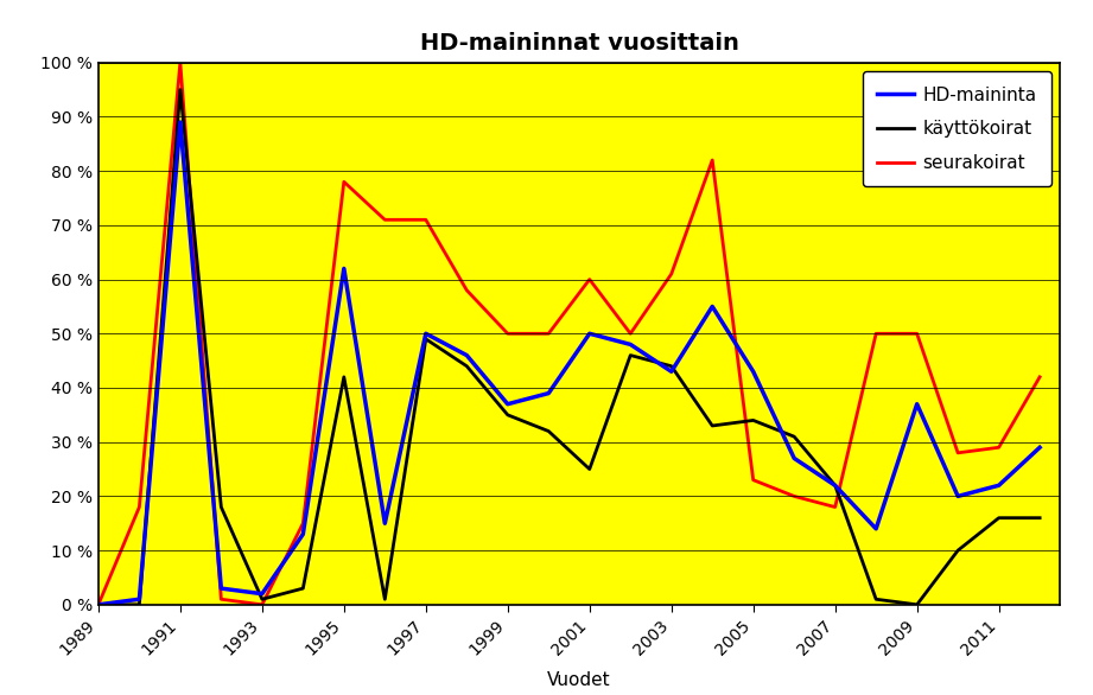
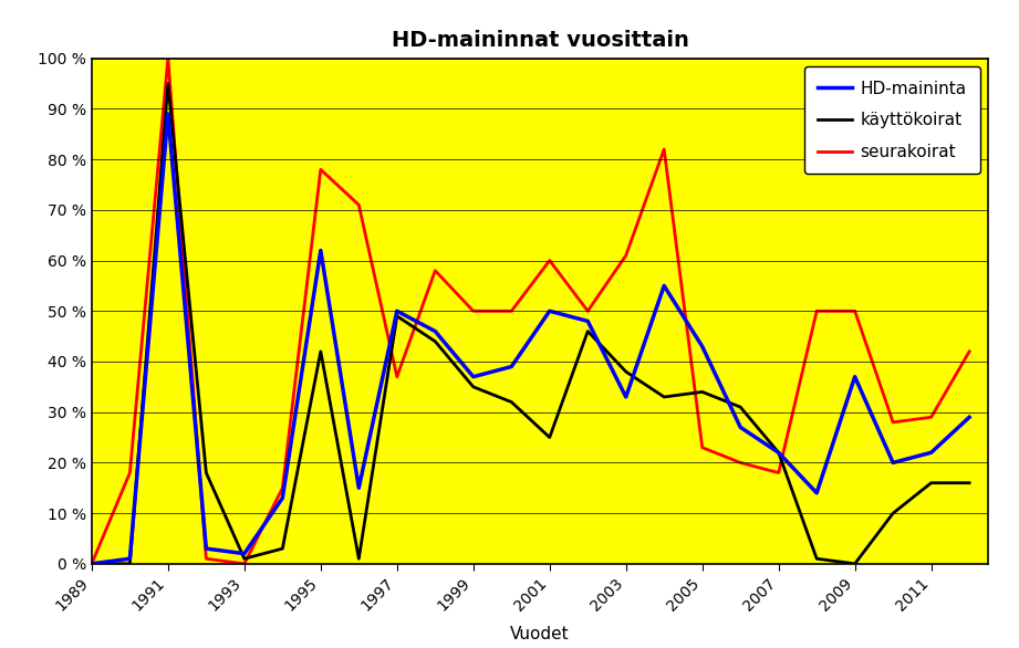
seurakoirat/1997: 71 % -> 37 %
HD-maininta/2003: 43 % -> 33 %
käyttökoirat/2003: 44 % -> 38 %
